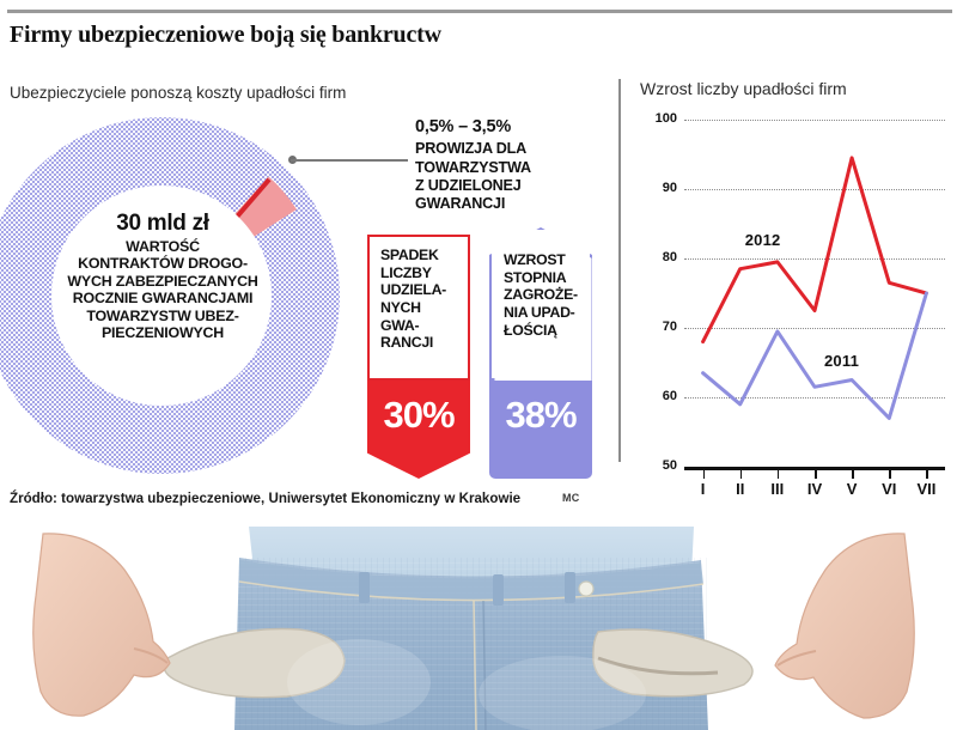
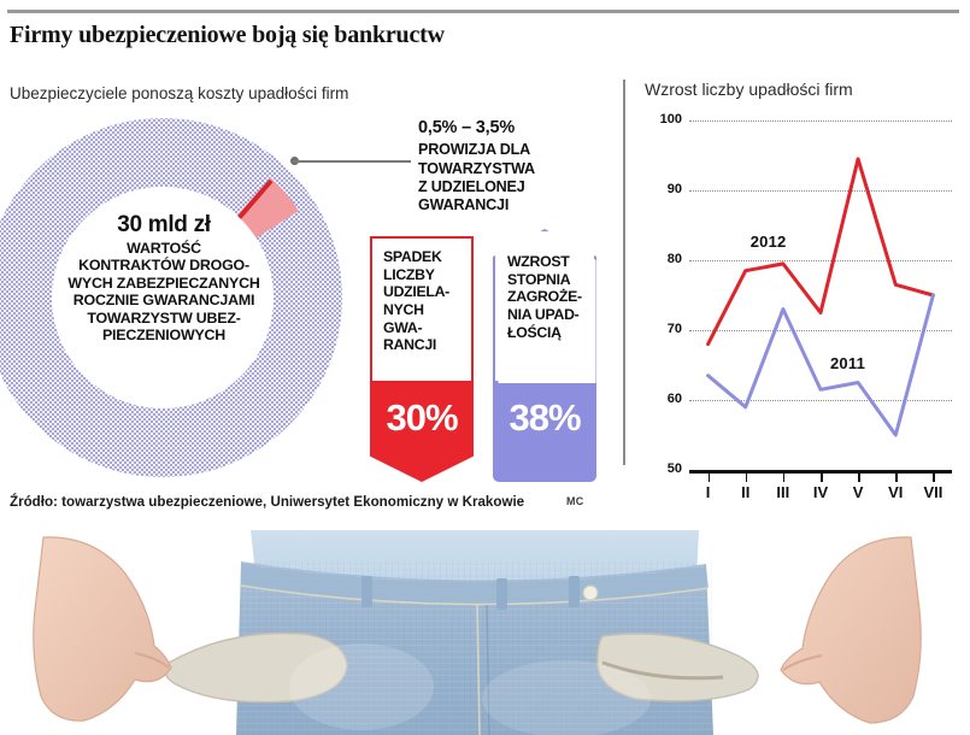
2011/III: 70 -> 73
2011/VI: 57 -> 55
